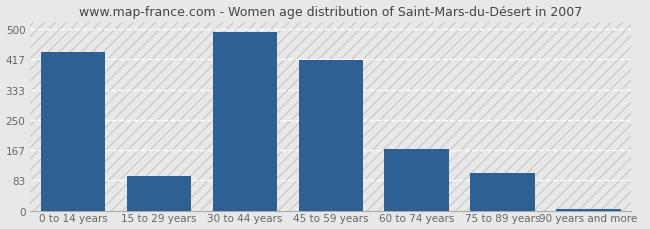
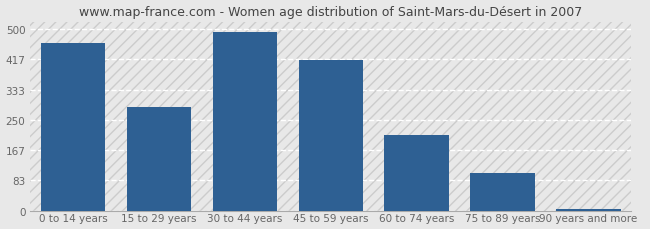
0 to 14 years: 435 -> 462
15 to 29 years: 95 -> 285
60 to 74 years: 170 -> 208
